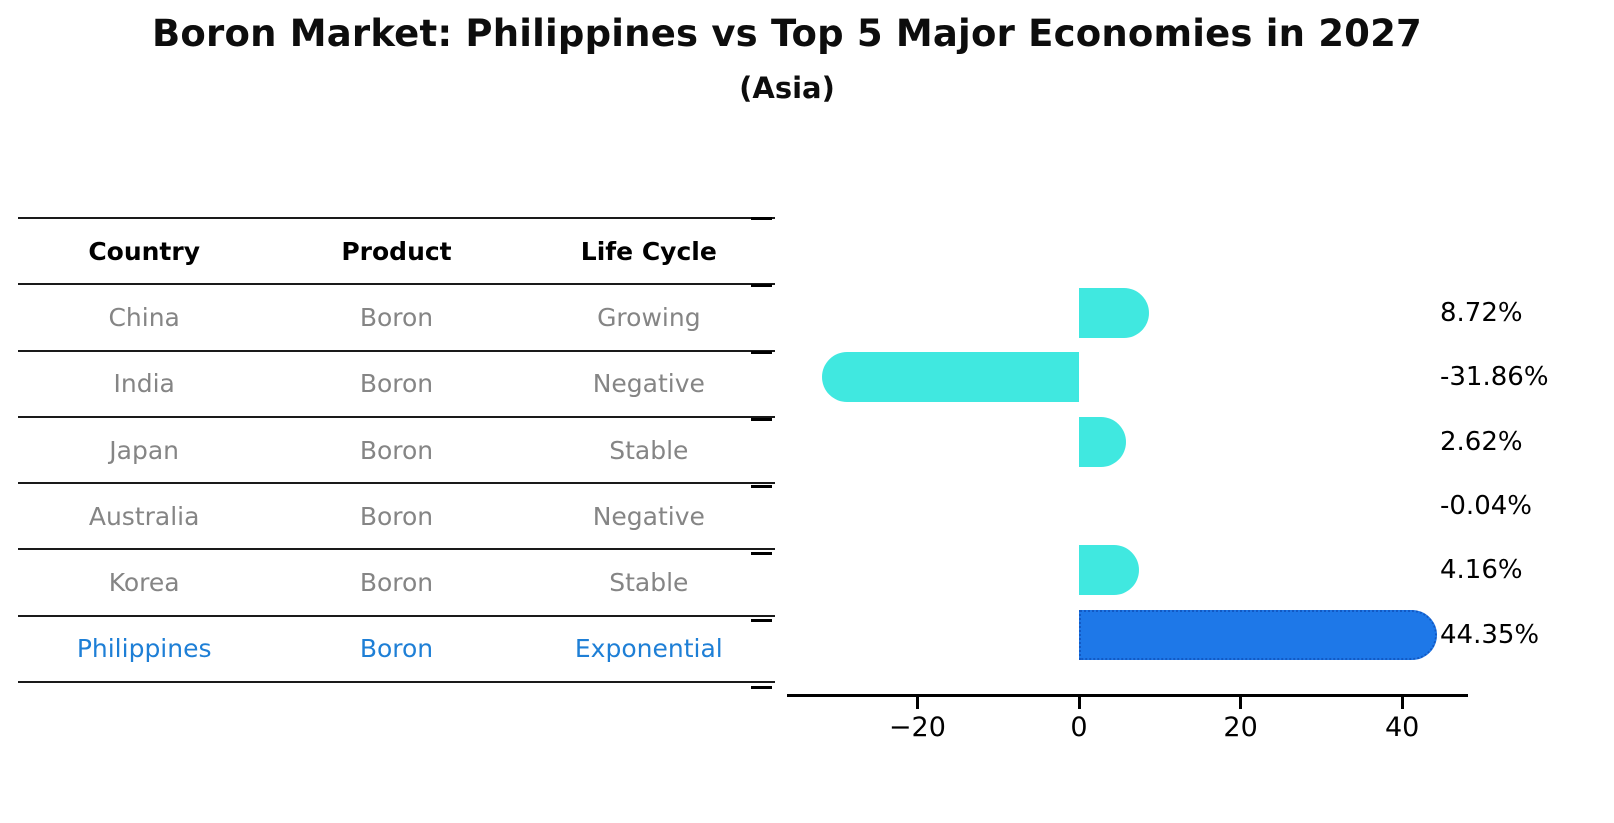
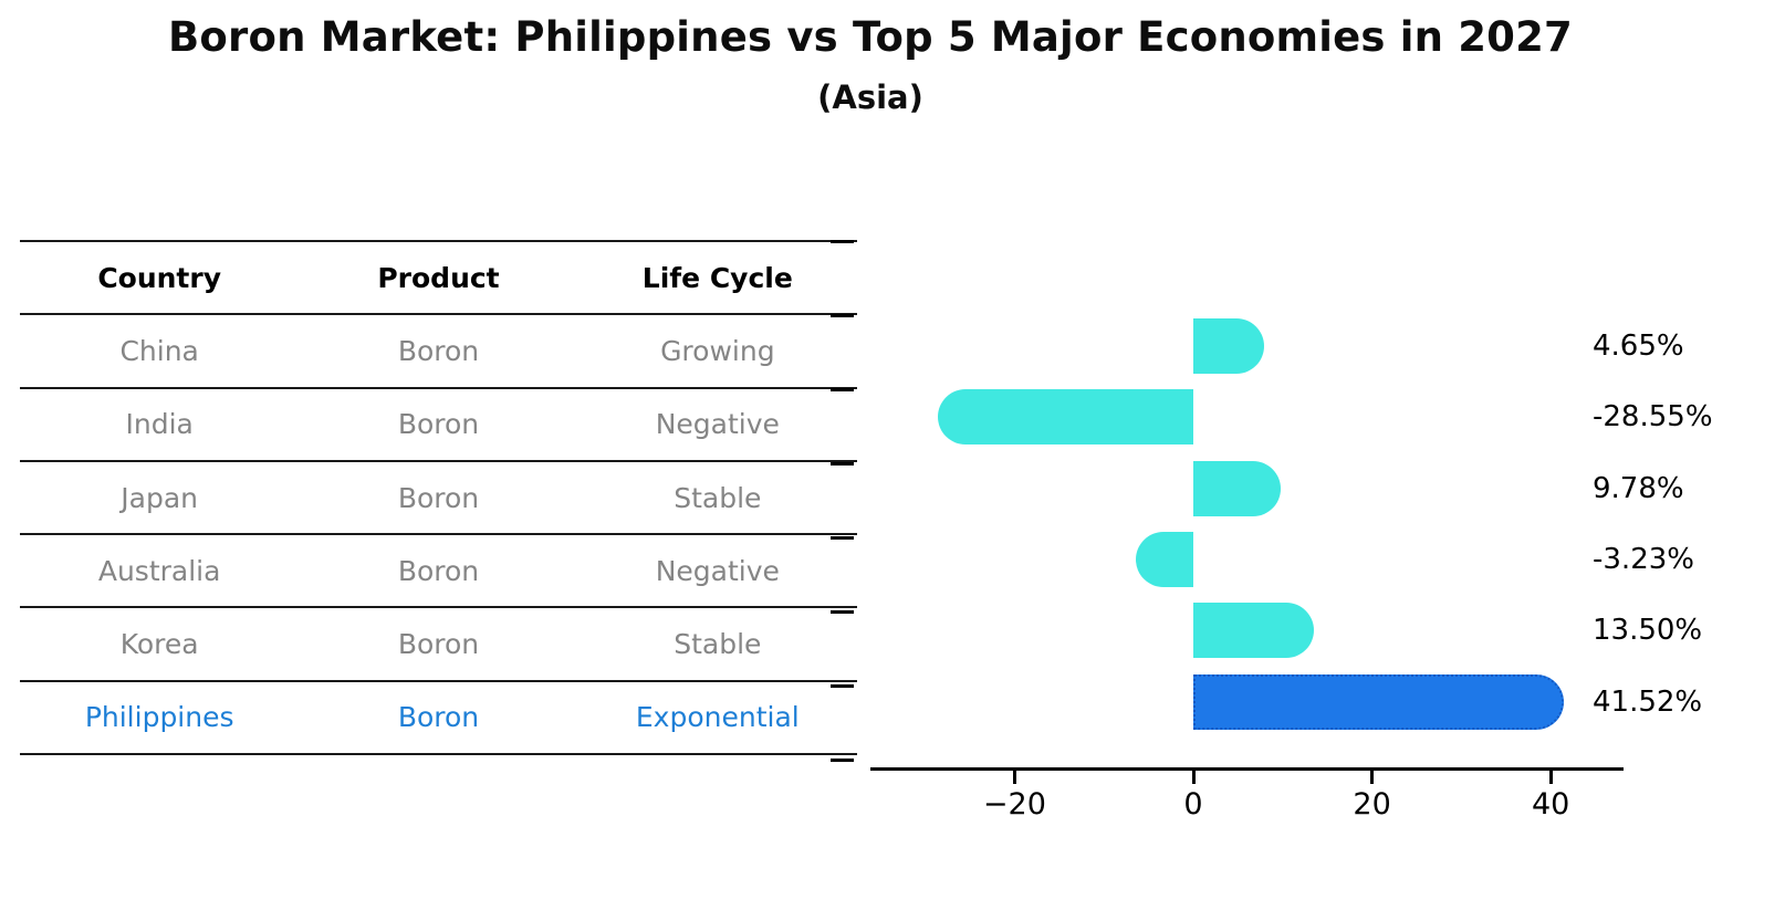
China: 8.72% -> 4.65%
India: -31.86% -> -28.55%
Japan: 2.62% -> 9.78%
Australia: -0.04% -> -3.23%
Korea: 4.16% -> 13.50%
Philippines: 44.35% -> 41.52%
